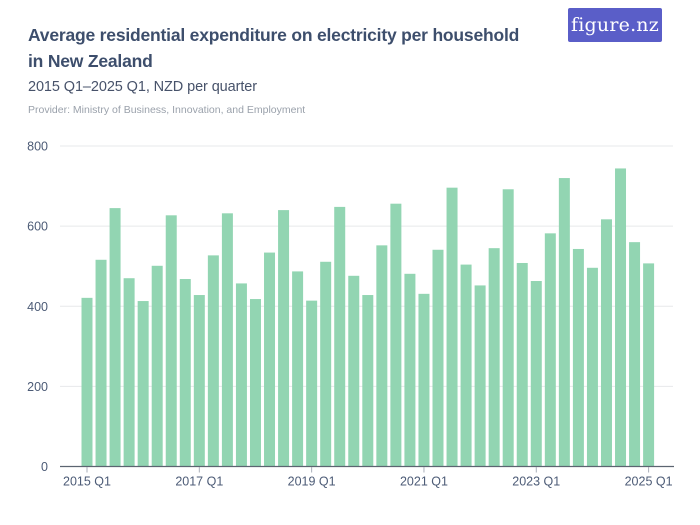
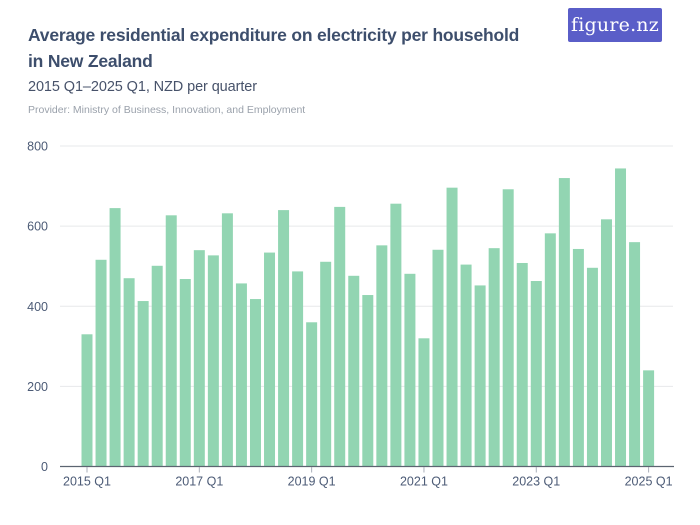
2015 Q1: 420 -> 330
2017 Q1: 430 -> 540
2019 Q1: 410 -> 360
2021 Q1: 430 -> 320
2025 Q1: 510 -> 240
